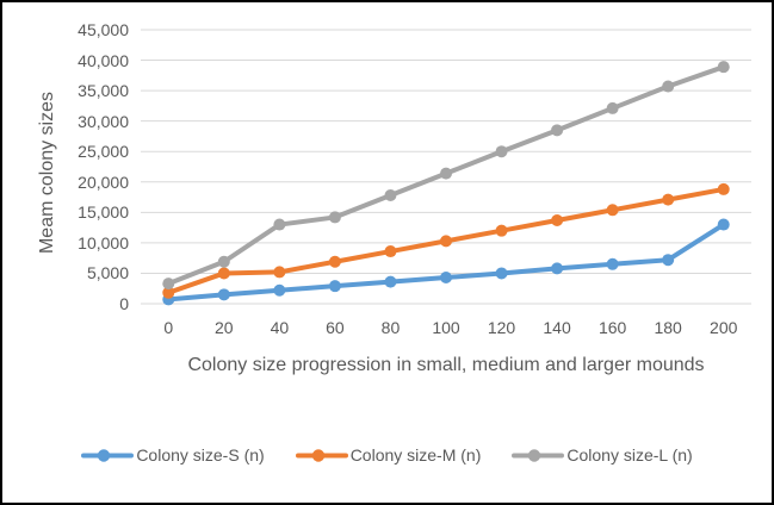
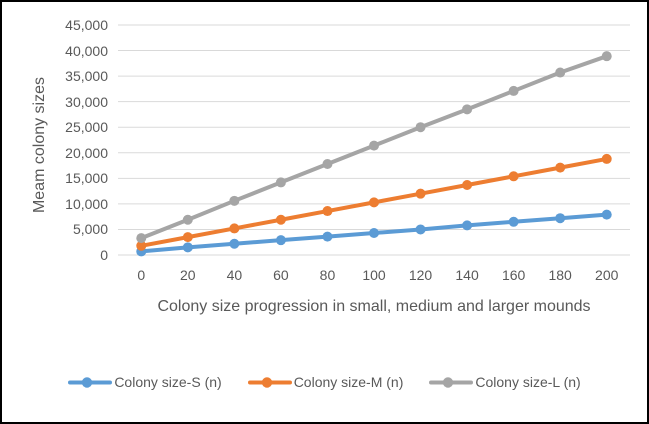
Colony size-M (n)/20: 5000 -> 4000
Colony size-L (n)/40: 13000 -> 11000
Colony size-S (n)/200: 13000 -> 8000
